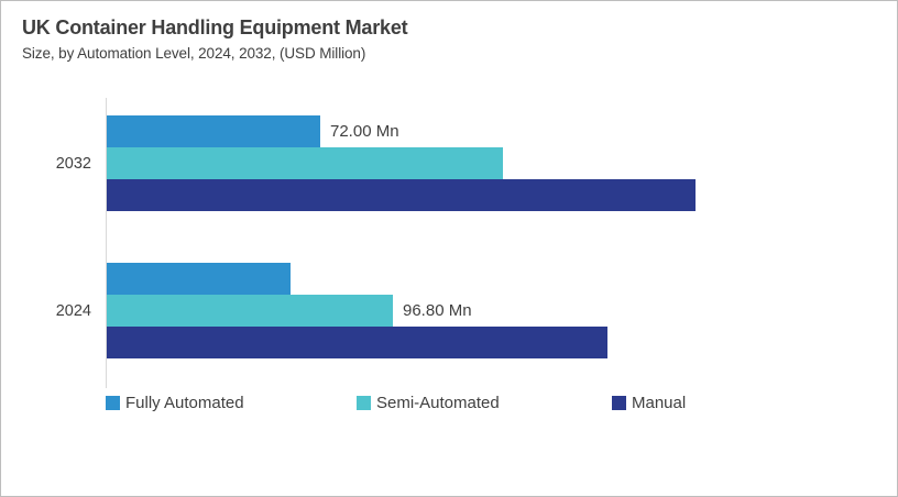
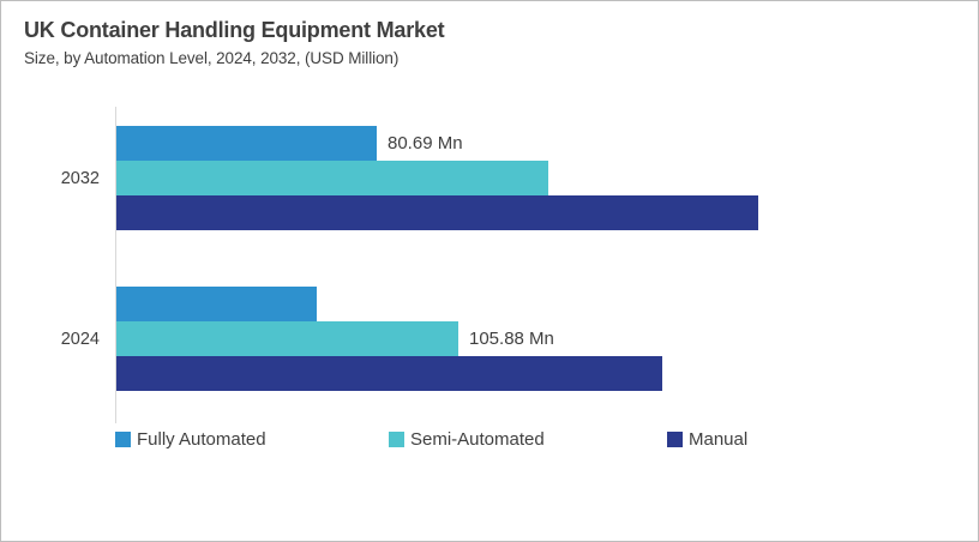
Fully Automated/2032: 72.00 -> 80.69
Semi-Automated/2024: 96.80 -> 105.88
